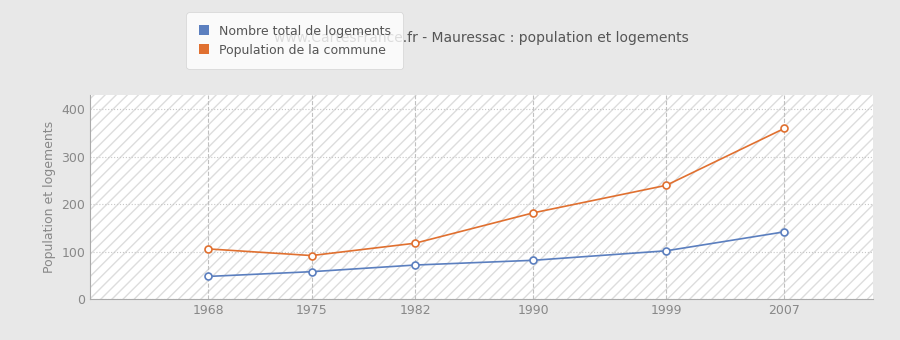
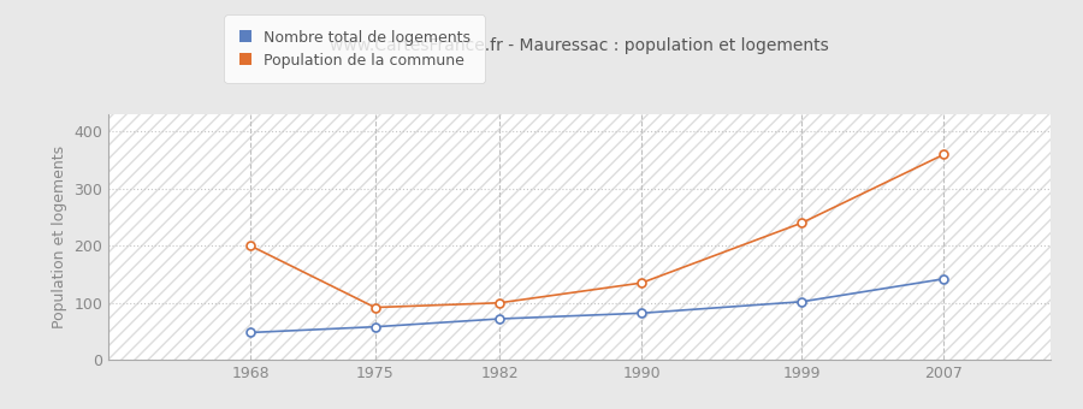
Population de la commune/1968: 106 -> 200
Population de la commune/1982: 118 -> 100
Population de la commune/1990: 182 -> 135
